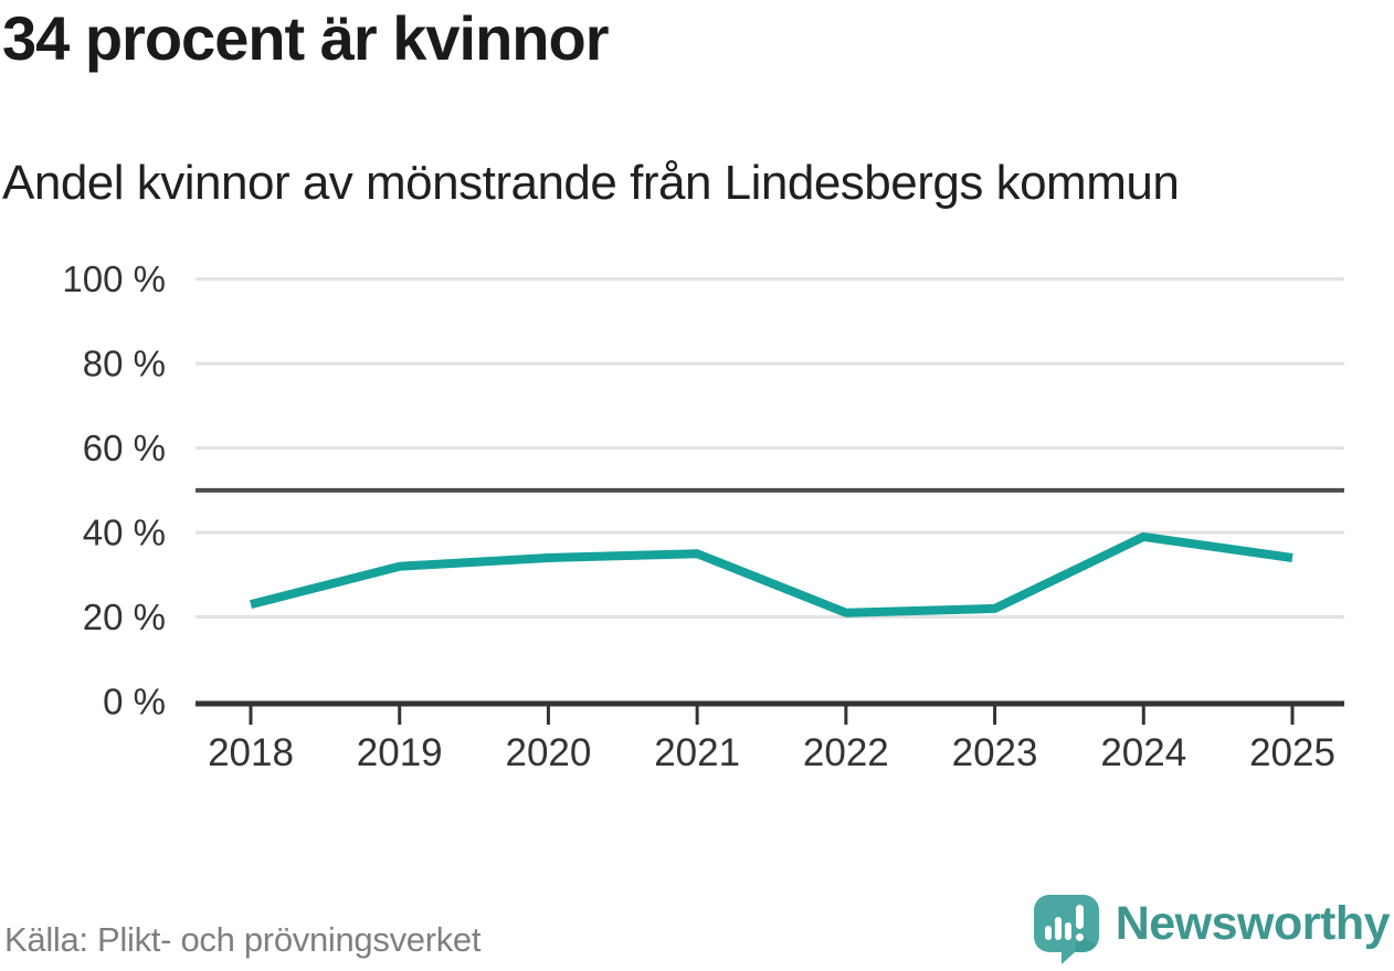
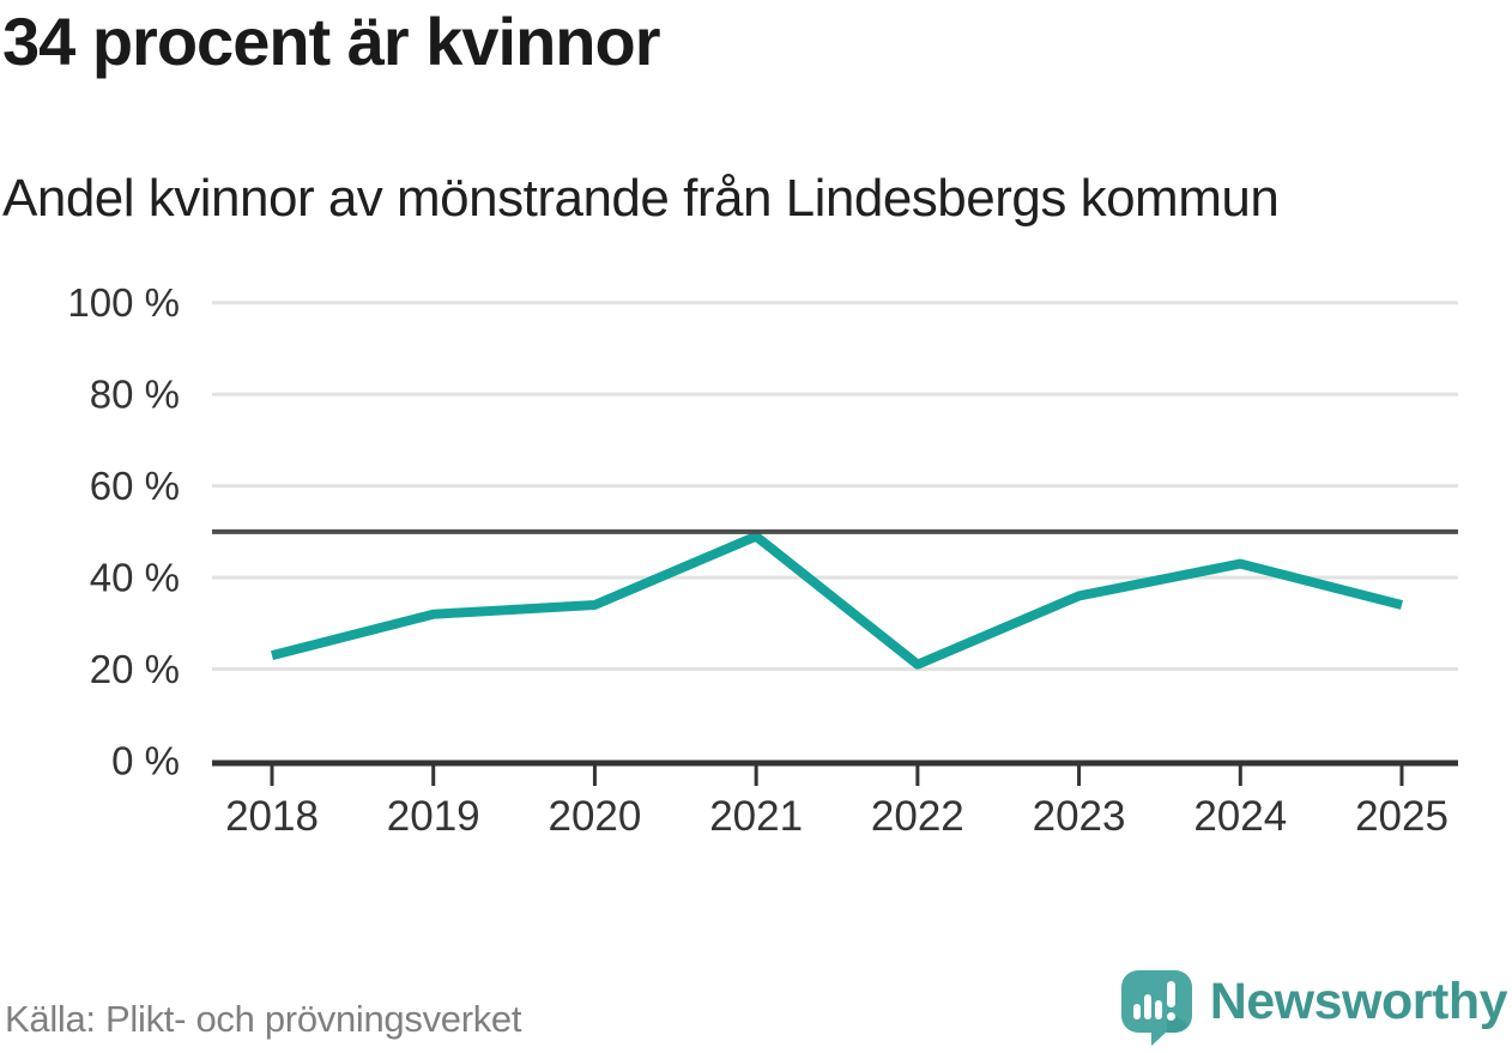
2021: 35% -> 49%
2023: 22% -> 36%
2024: 39% -> 43%
